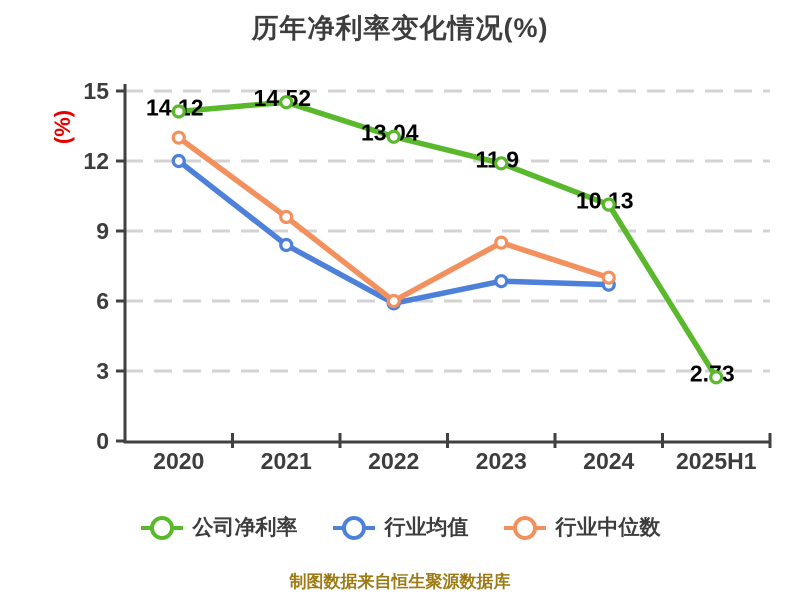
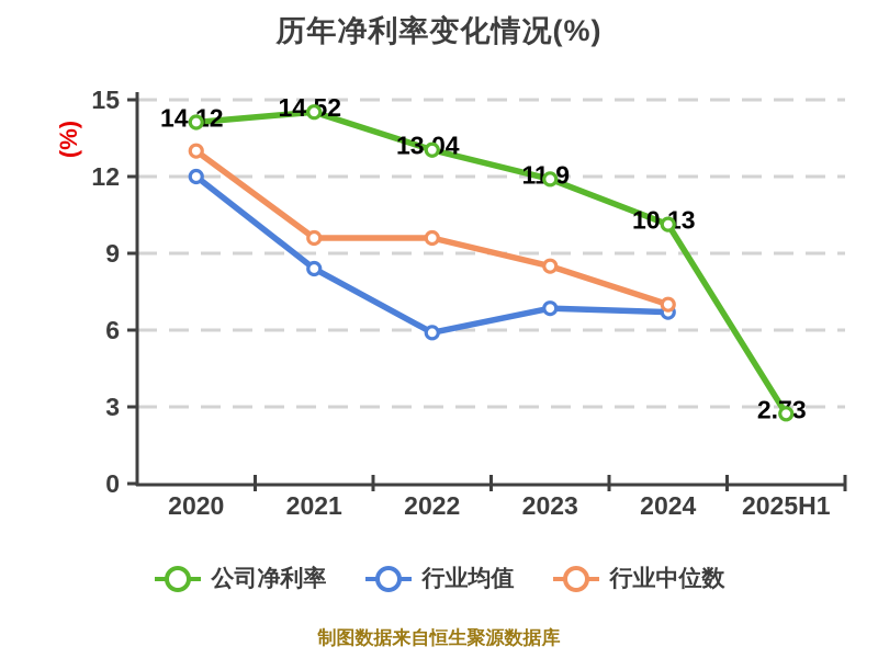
行业中位数/2022: 6.0 -> 9.6
